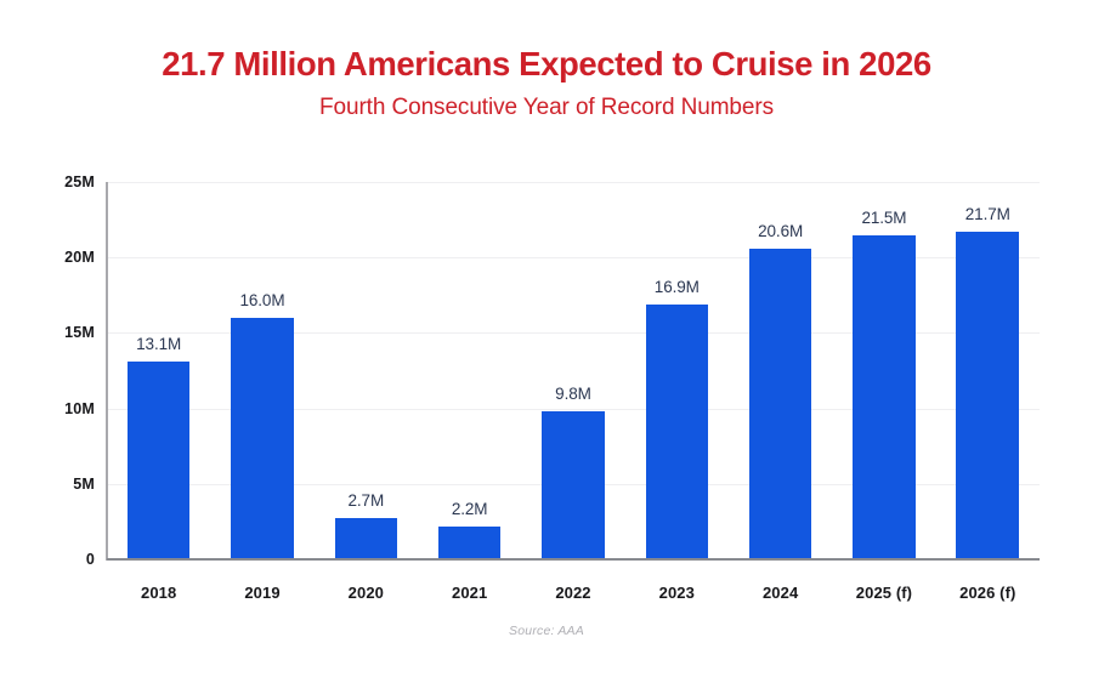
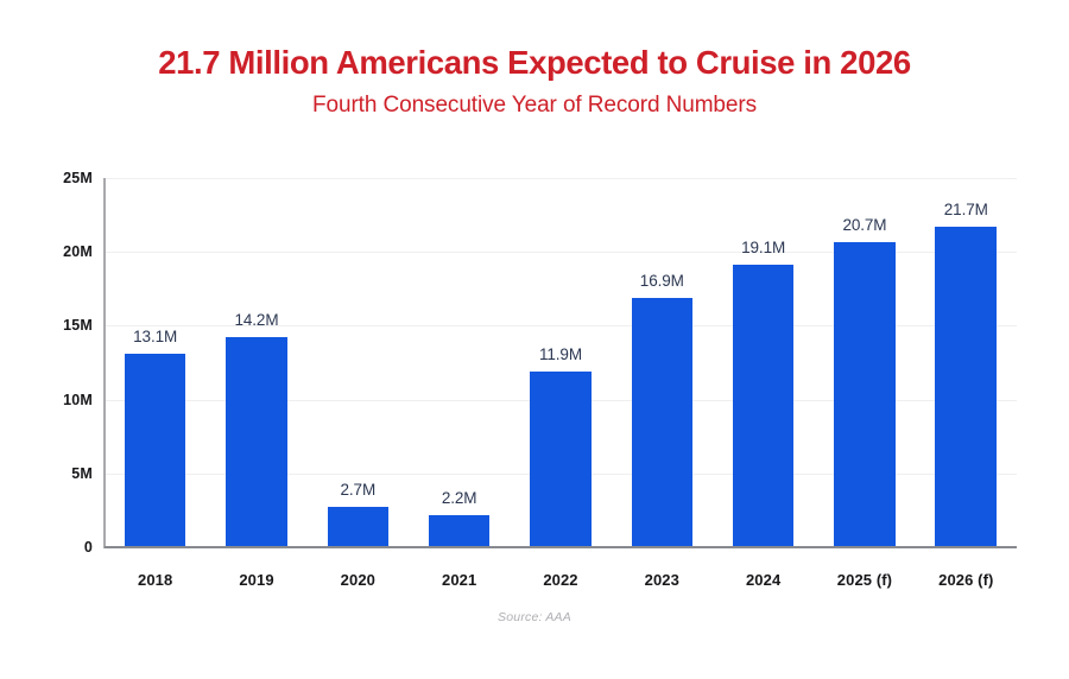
2019: 16.0M -> 14.2M
2022: 9.8M -> 11.9M
2024: 20.6M -> 19.1M
2025 (f): 21.5M -> 20.7M
